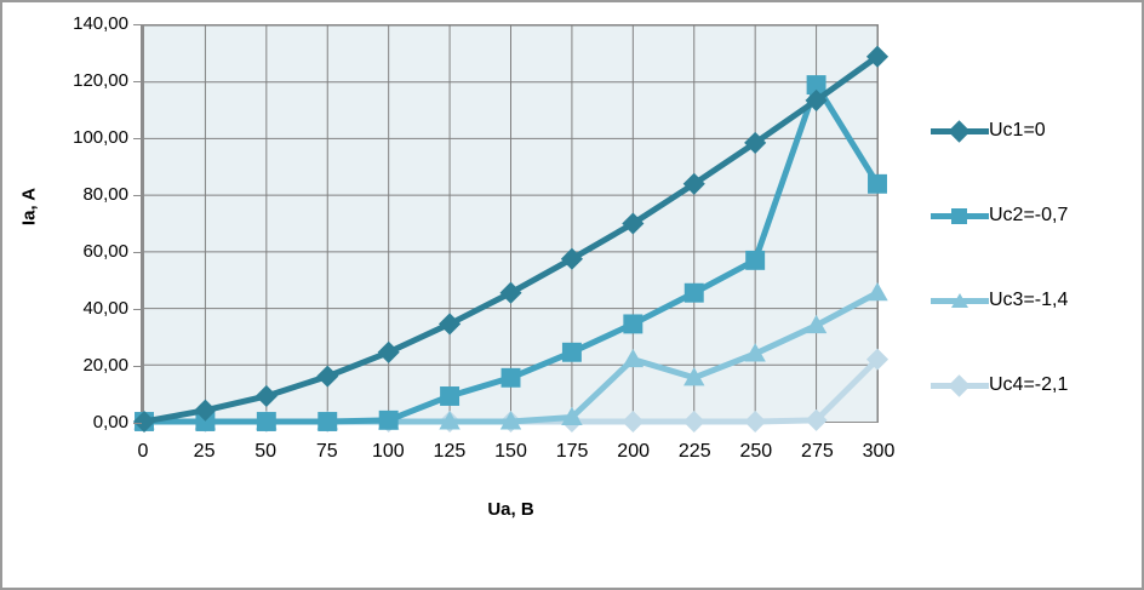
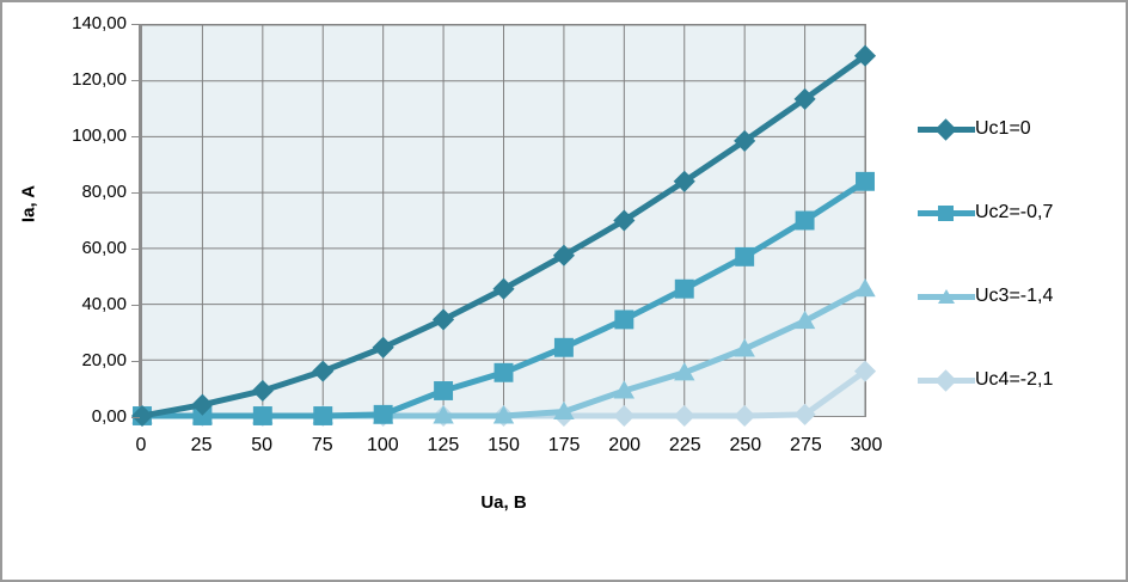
Uc3=-1,4/200: 22 -> 9
Uc2=-0,7/275: 119 -> 70
Uc4=-2,1/300: 22 -> 16
